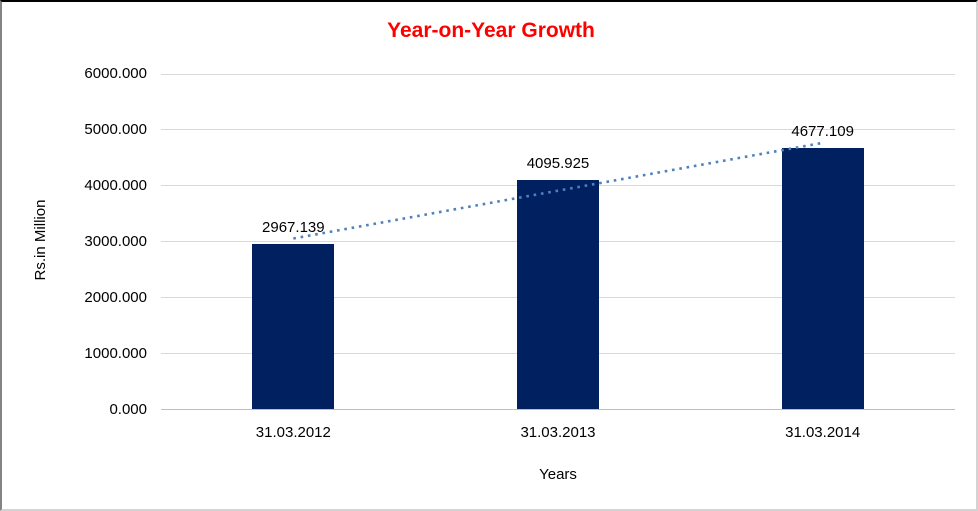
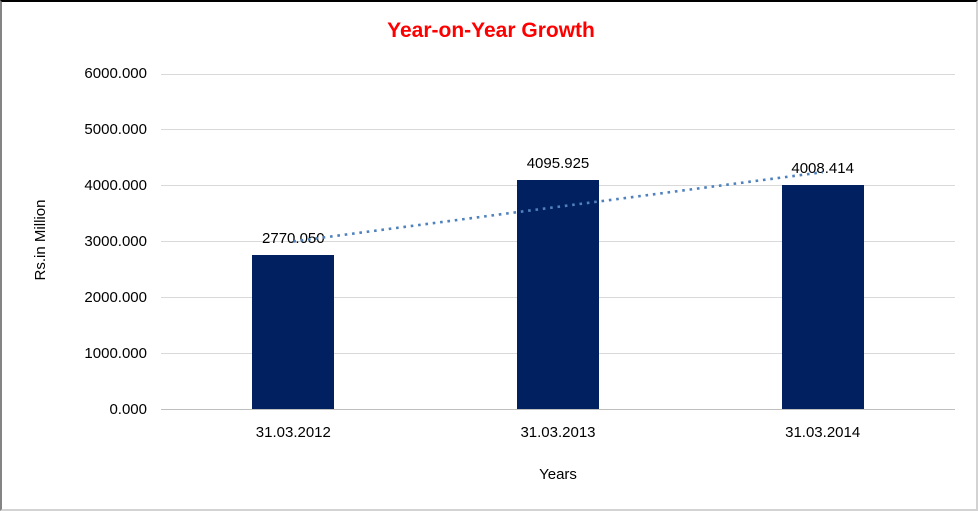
31.03.2012: 2967.139 -> 2770.050
31.03.2014: 4677.109 -> 4008.414
